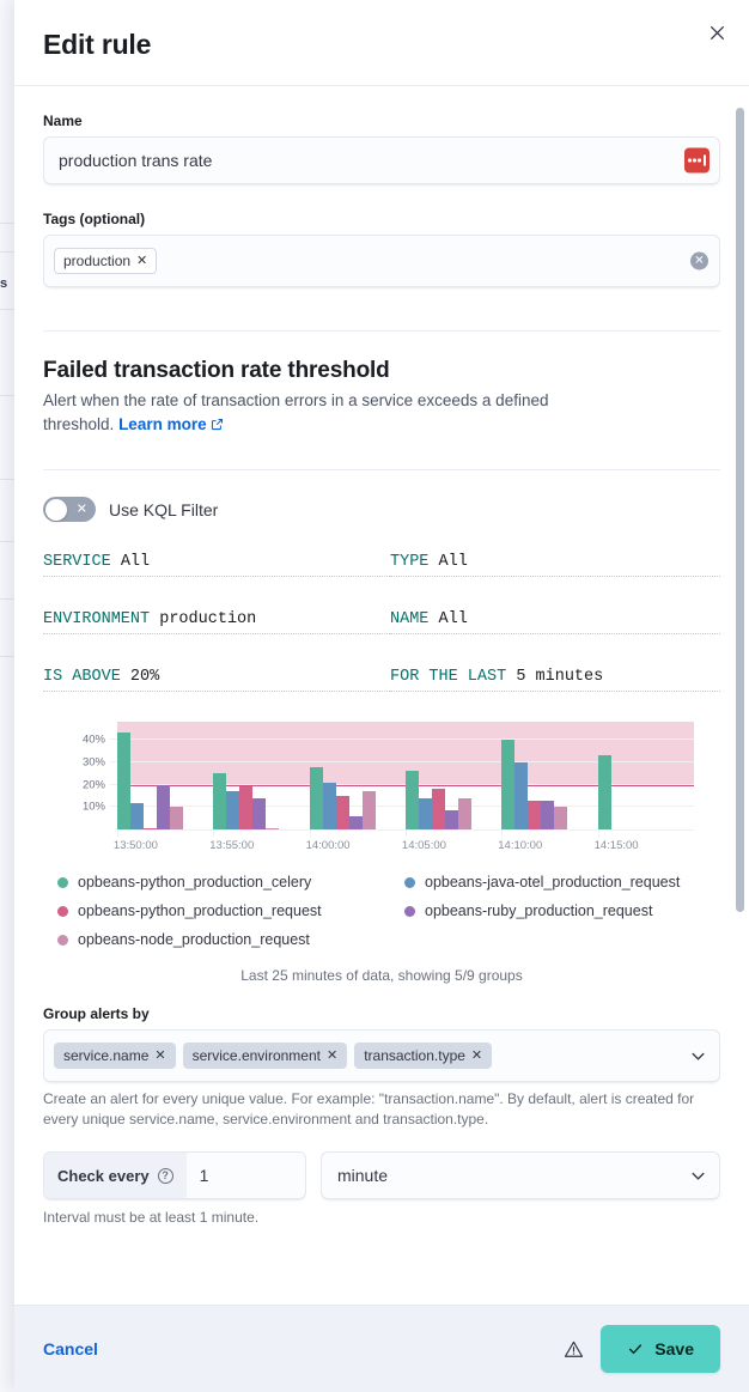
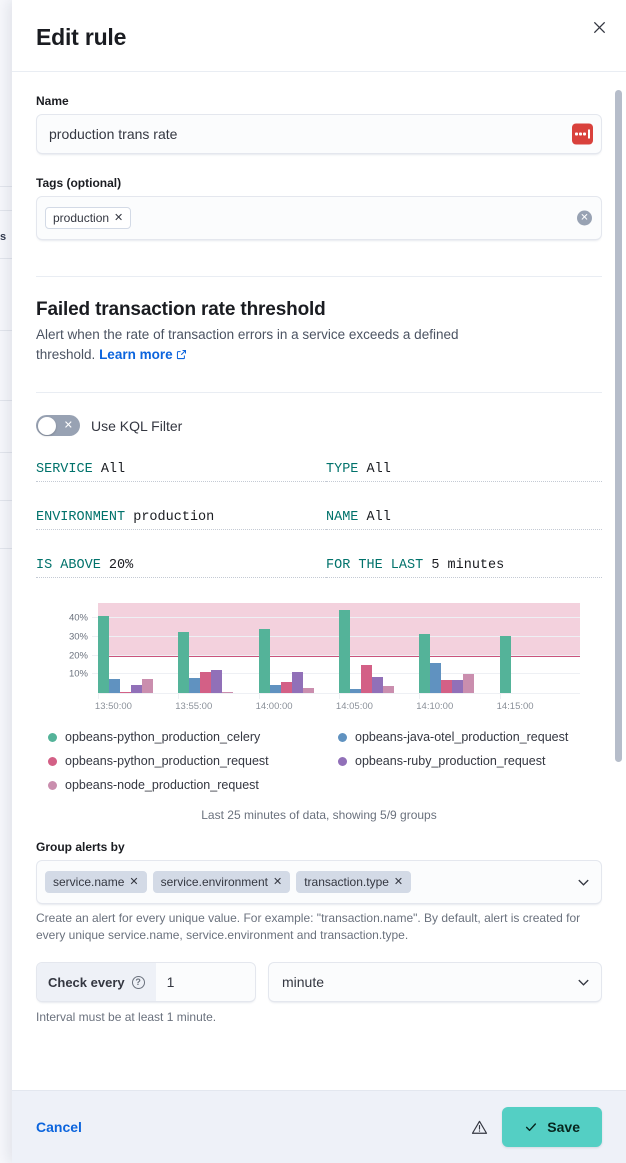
opbeans-python_production_celery/13:50:00: 43% -> 41%
opbeans-java-otel_production_request/13:50:00: 12% -> 7%
opbeans-ruby_production_request/13:50:00: 20% -> 4%
opbeans-node_production_request/13:50:00: 10% -> 8%
opbeans-python_production_celery/13:55:00: 25% -> 33%
opbeans-java-otel_production_request/13:55:00: 17% -> 8%
opbeans-python_production_request/13:55:00: 19% -> 11%
opbeans-ruby_production_request/13:55:00: 14% -> 12%
opbeans-python_production_celery/14:00:00: 28% -> 34%
opbeans-java-otel_production_request/14:00:00: 21% -> 4%
opbeans-python_production_request/14:00:00: 15% -> 6%
opbeans-ruby_production_request/14:00:00: 6% -> 11%
opbeans-node_production_request/14:00:00: 17% -> 3%
opbeans-python_production_celery/14:05:00: 26% -> 44%
opbeans-java-otel_production_request/14:05:00: 14% -> 2%
opbeans-python_production_request/14:05:00: 18% -> 15%
opbeans-node_production_request/14:05:00: 14% -> 4%
opbeans-python_production_celery/14:10:00: 40% -> 32%
opbeans-java-otel_production_request/14:10:00: 30% -> 16%
opbeans-python_production_request/14:10:00: 13% -> 7%
opbeans-ruby_production_request/14:10:00: 13% -> 7%
opbeans-python_production_celery/14:15:00: 33% -> 31%
